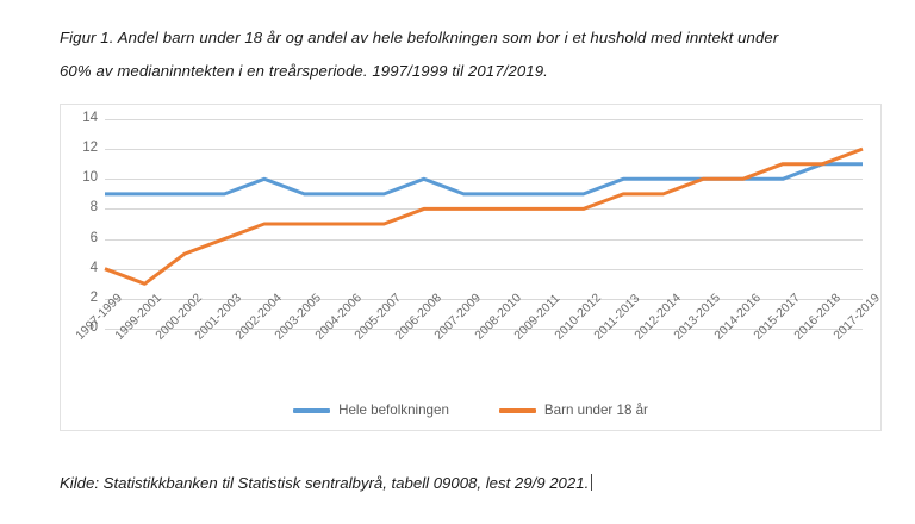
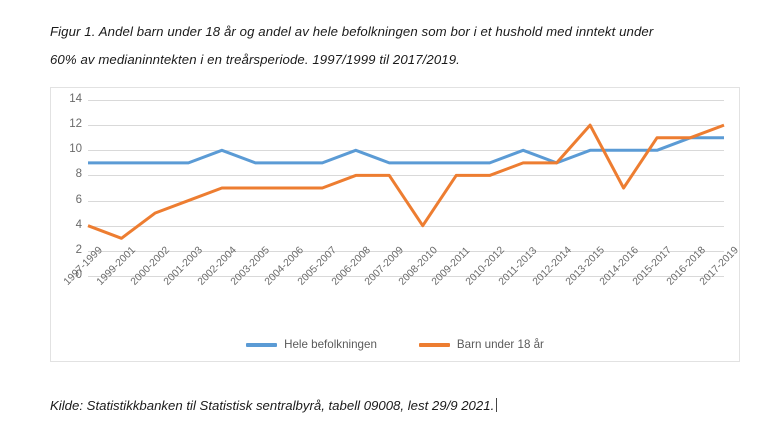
Barn under 18 år/2008-2010: 8 -> 4
Hele befolkningen/2012-2014: 10 -> 9
Barn under 18 år/2013-2015: 10 -> 12
Barn under 18 år/2014-2016: 10 -> 7
